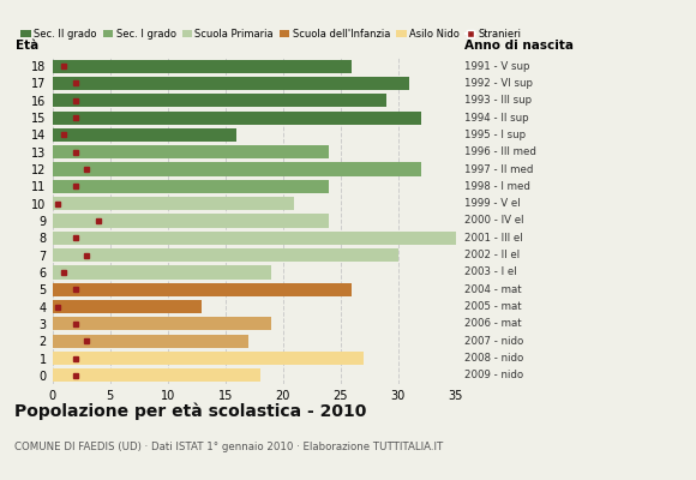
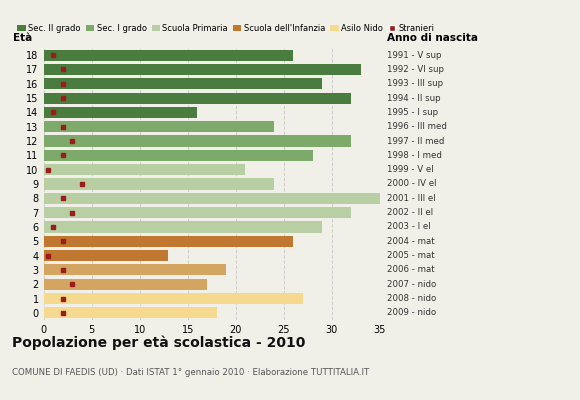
17: 31 -> 33
11: 24 -> 28
7: 30 -> 32
6: 19 -> 29
